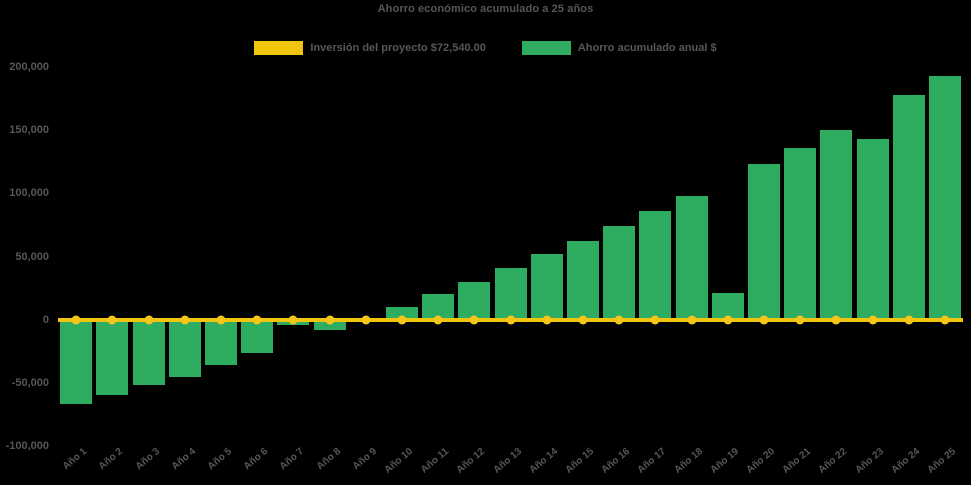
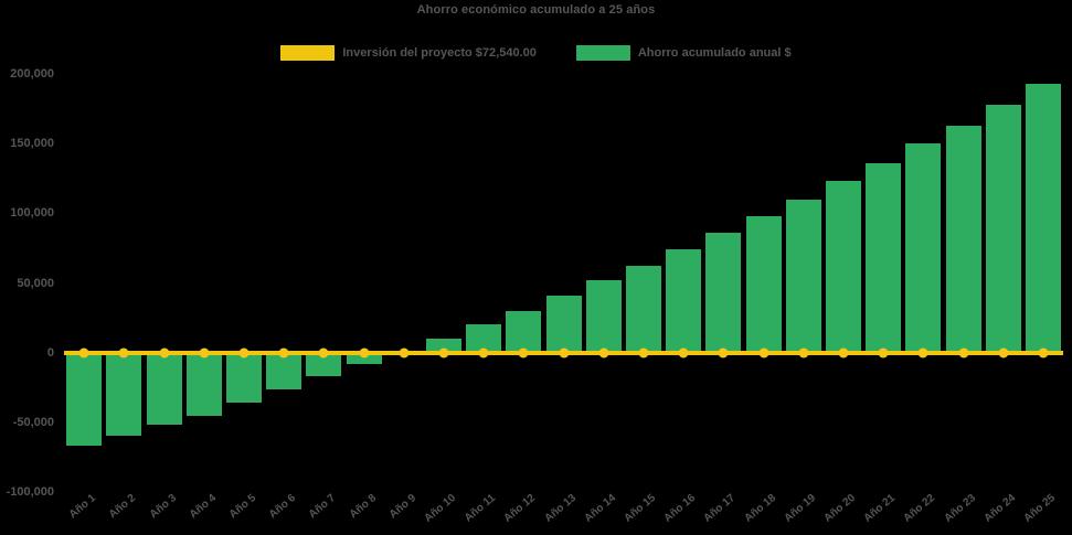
Ahorro acumulado anual $/Año 7: -4000 -> -17000
Ahorro acumulado anual $/Año 19: 21000 -> 110000
Ahorro acumulado anual $/Año 23: 143000 -> 163000
